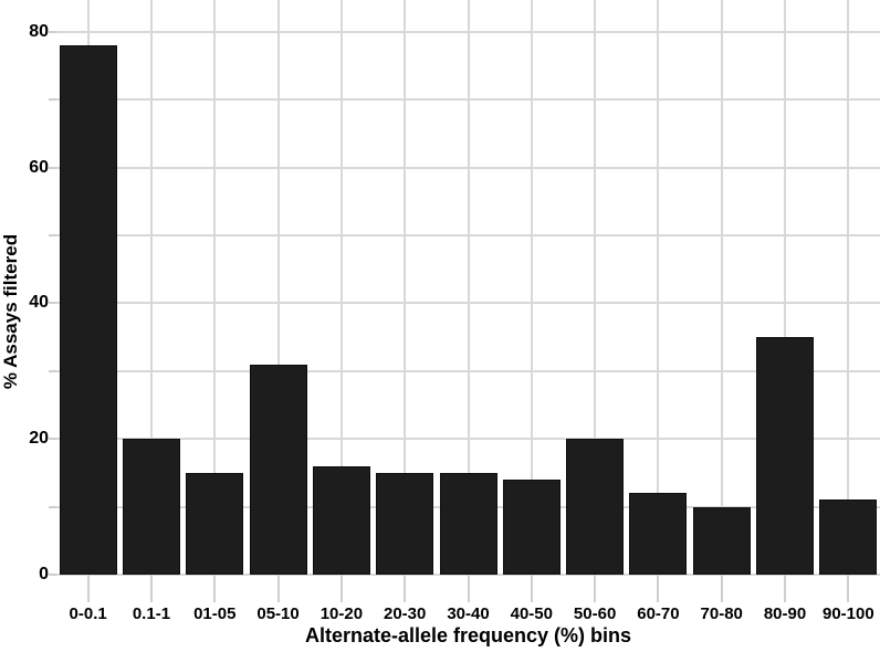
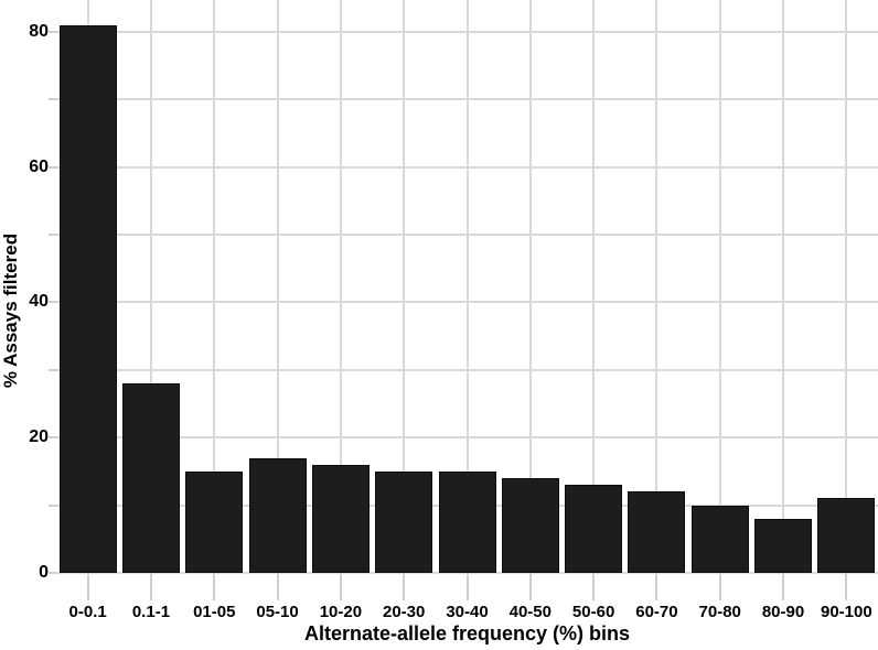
0-0.1: 78 -> 81
0.1-1: 20 -> 28
05-10: 31 -> 17
50-60: 20 -> 13
80-90: 35 -> 8
